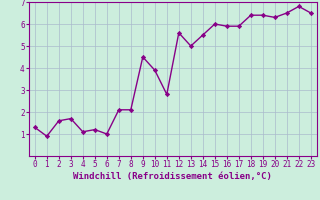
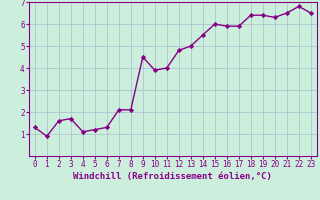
6: 1.0 -> 1.3
11: 2.8 -> 4.0
12: 5.6 -> 4.8
